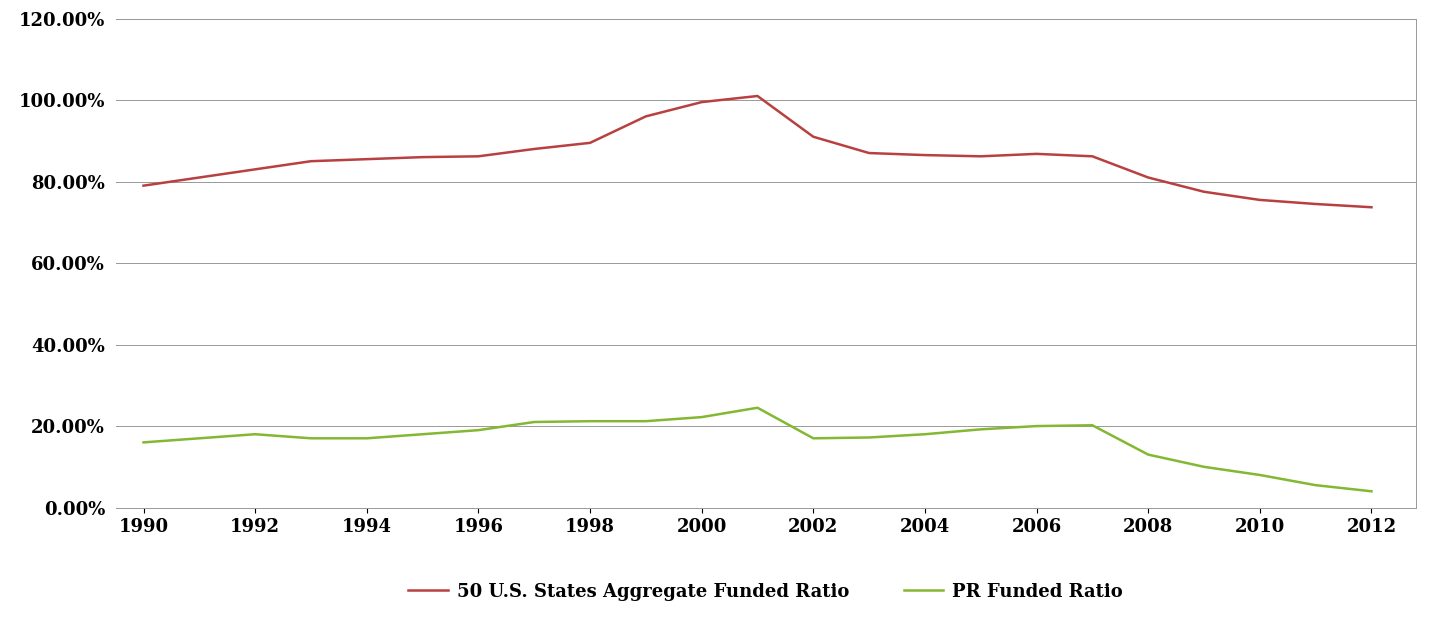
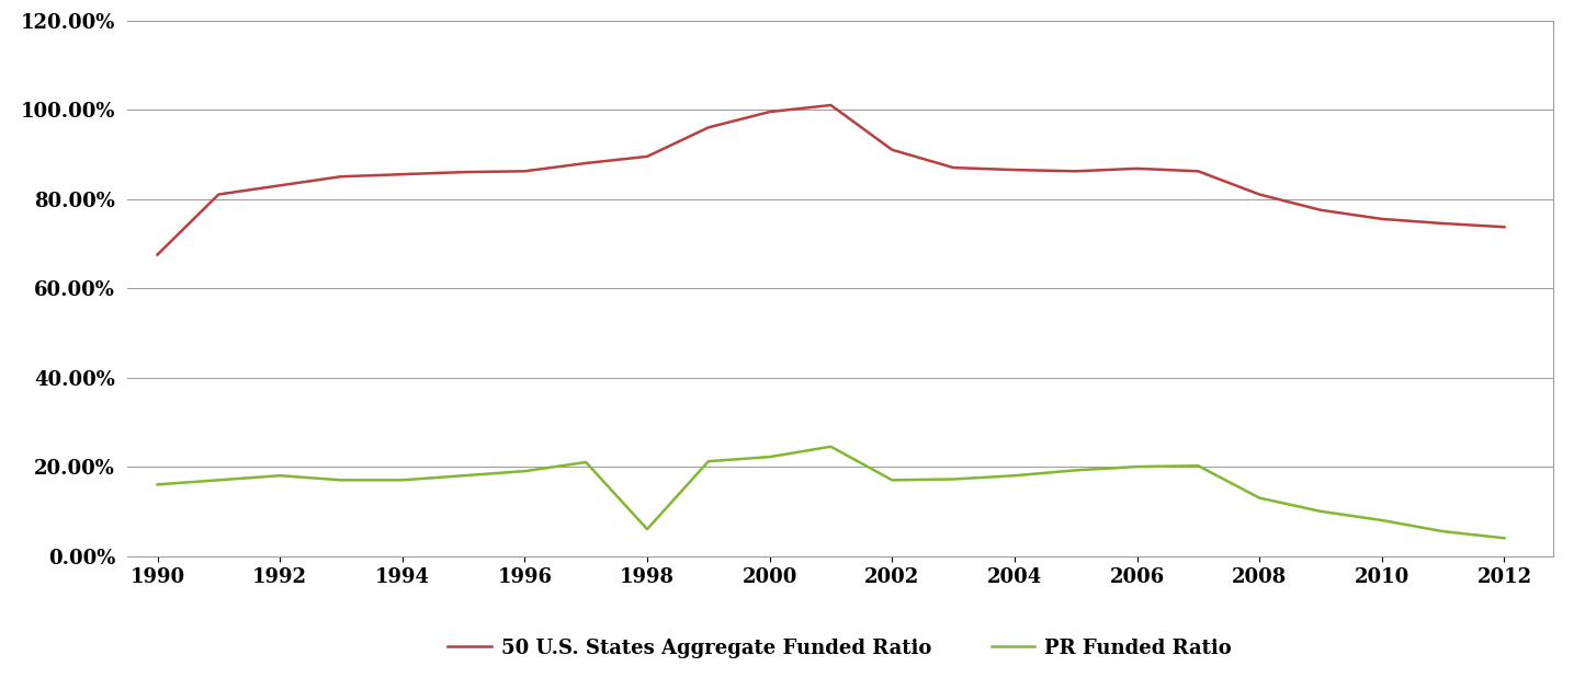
50 U.S. States Aggregate Funded Ratio/1990: 79.0% -> 67.5%
PR Funded Ratio/1998: 21.2% -> 6.0%
